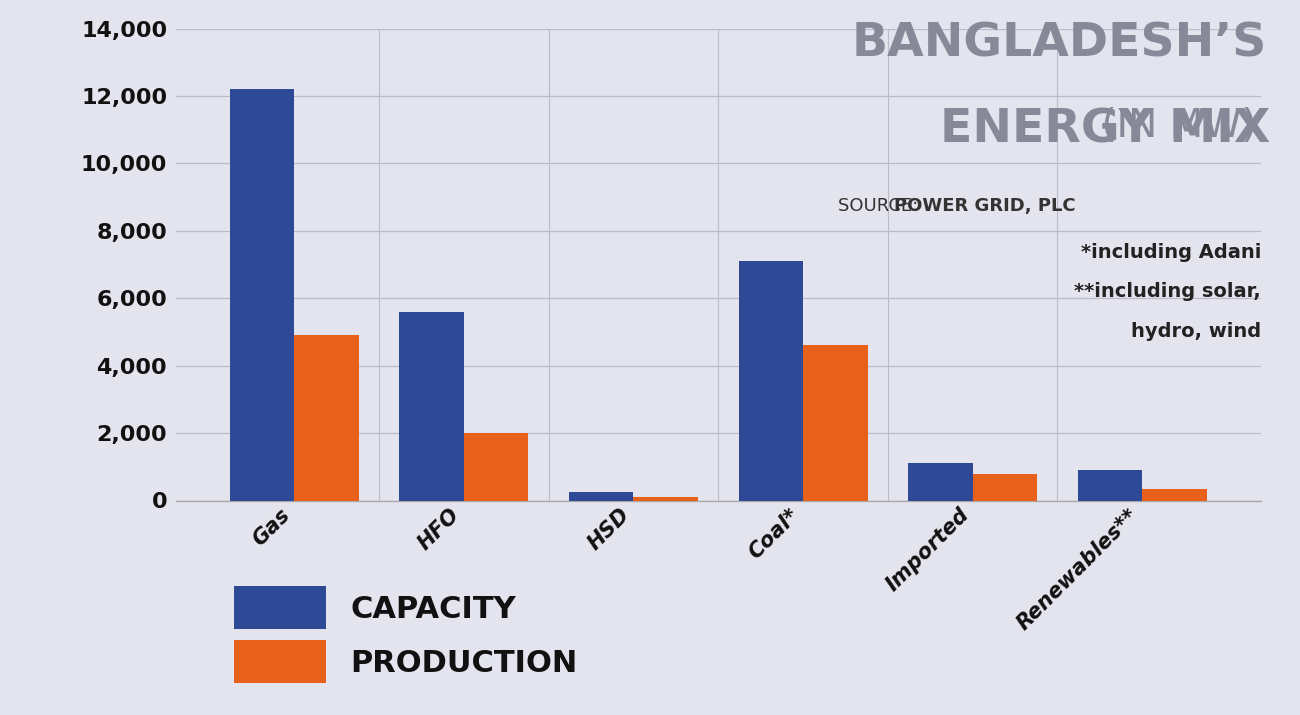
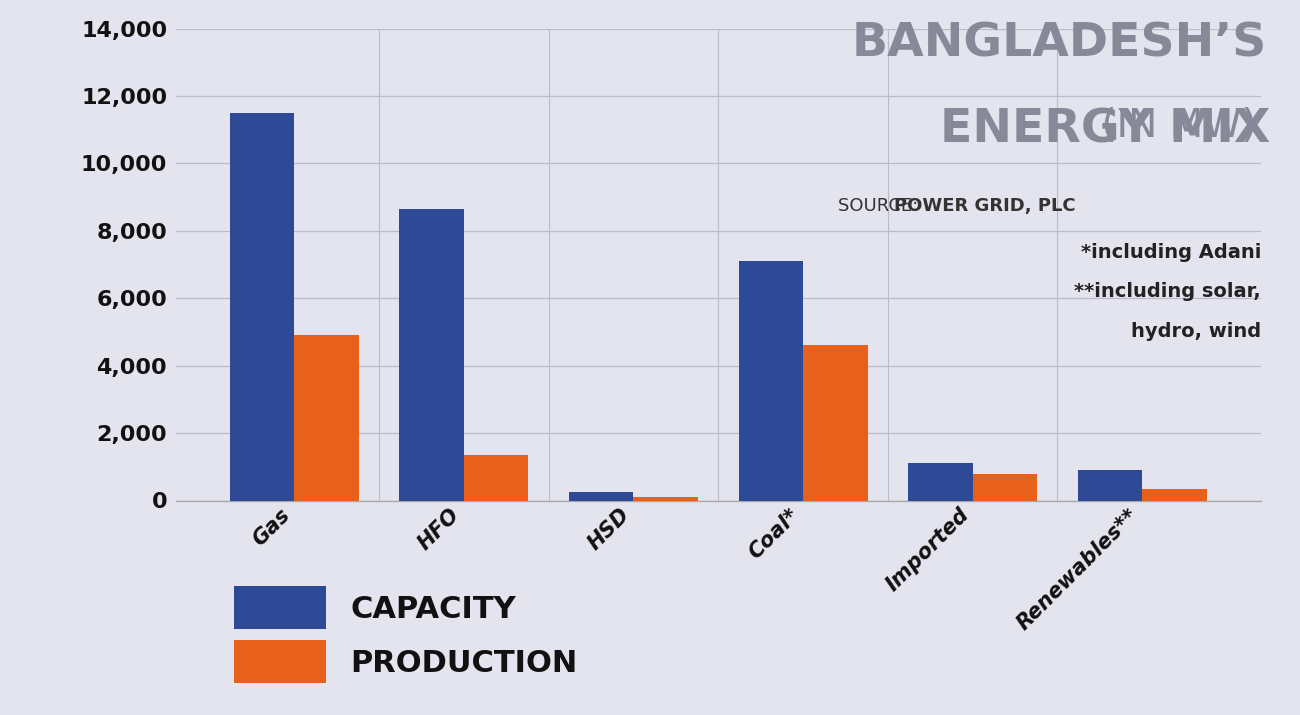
CAPACITY/Gas: 12,200 -> 11,500
CAPACITY/HFO: 5,600 -> 8,650
PRODUCTION/HFO: 2,000 -> 1,350
